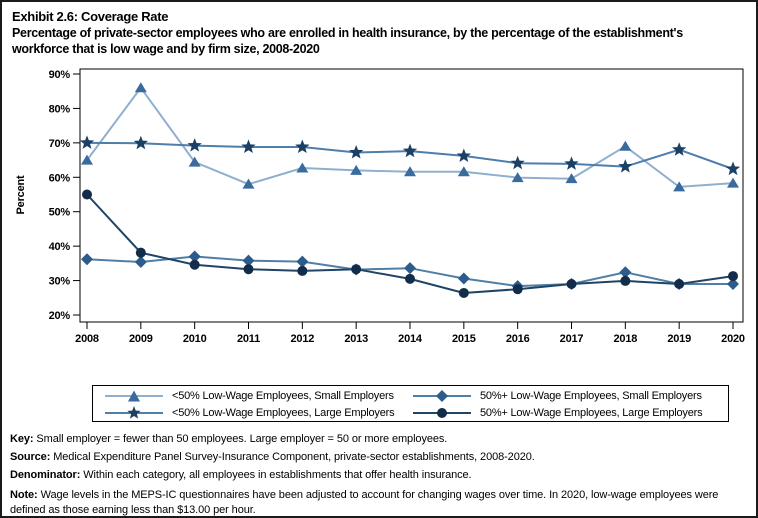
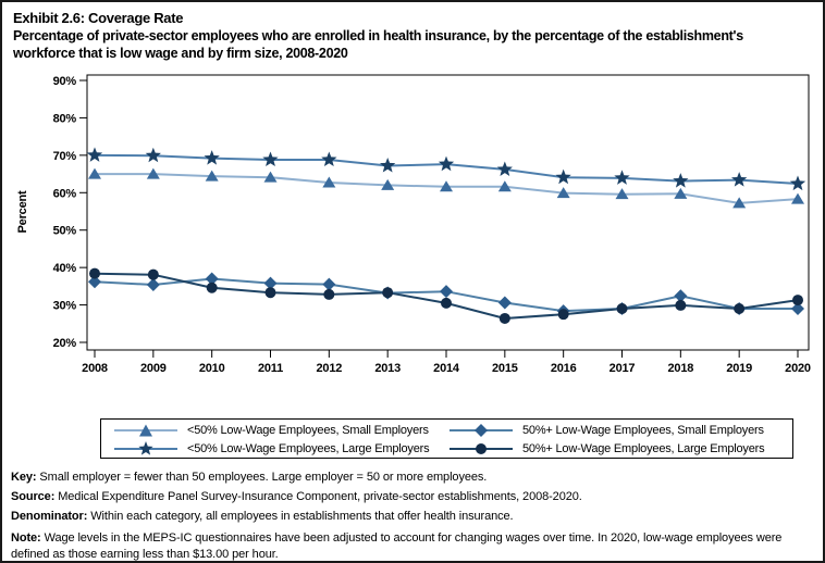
50%+ Low-Wage Employees, Large Employers/2008: 55% -> 38%
<50% Low-Wage Employees, Small Employers/2009: 86% -> 65%
<50% Low-Wage Employees, Small Employers/2011: 58% -> 64%
<50% Low-Wage Employees, Small Employers/2018: 69% -> 60%
<50% Low-Wage Employees, Large Employers/2019: 68% -> 63%
